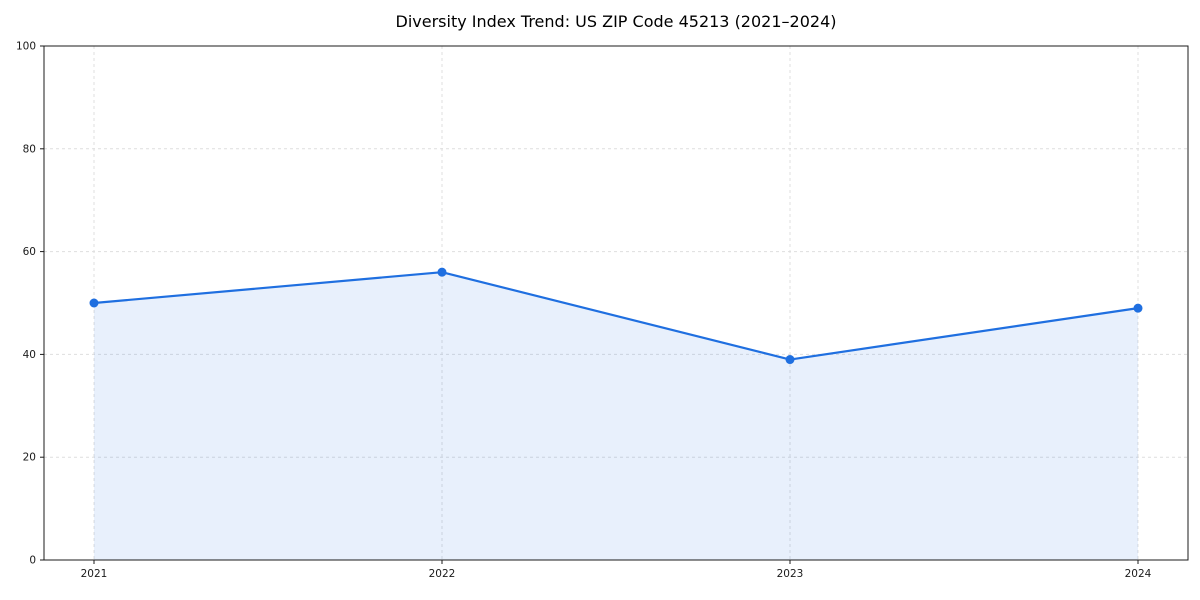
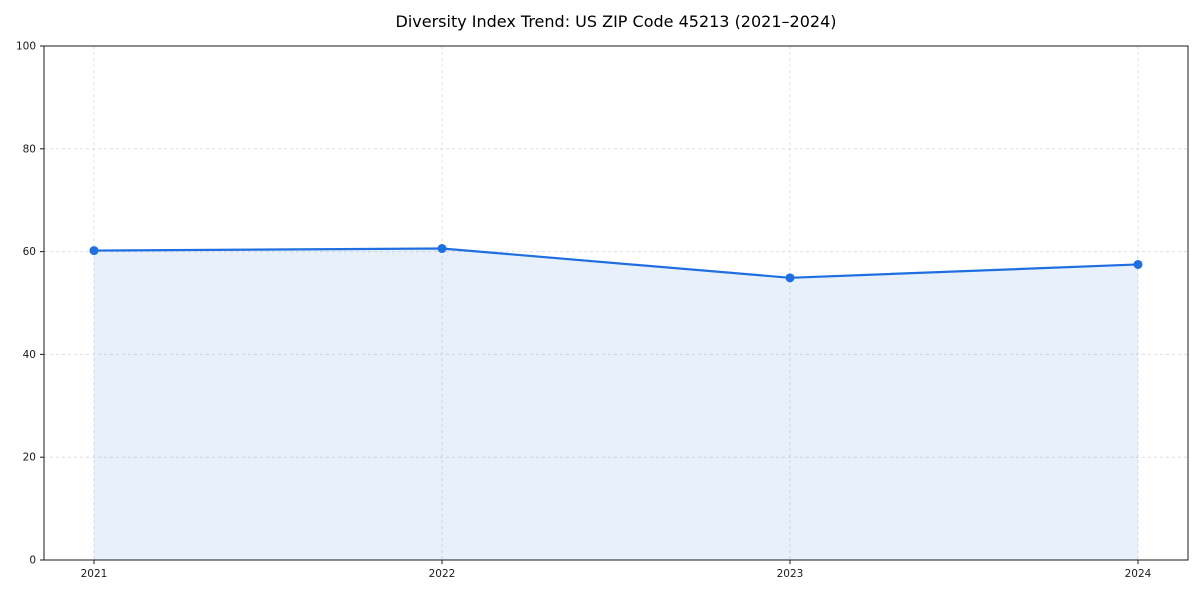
2021: 50 -> 60
2022: 56 -> 61
2023: 39 -> 55
2024: 49 -> 58
